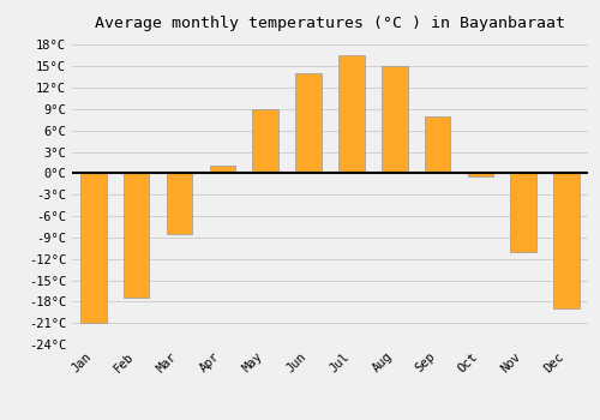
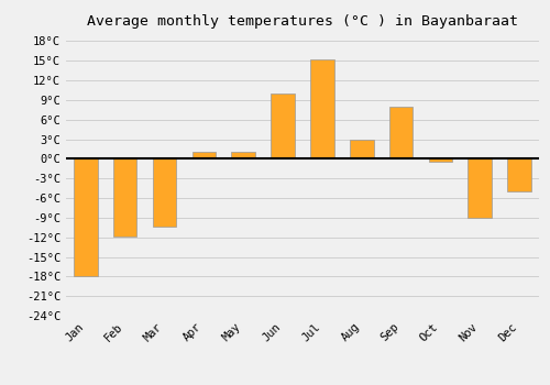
Jan: -21.0°C -> -18.0°C
Feb: -17.5°C -> -11.8°C
Mar: -8.5°C -> -10.4°C
May: 9.0°C -> 1.0°C
Jun: 14.0°C -> 10.0°C
Jul: 16.5°C -> 15.2°C
Aug: 15.0°C -> 3.0°C
Nov: -11.0°C -> -9.0°C
Dec: -19.0°C -> -5.0°C
